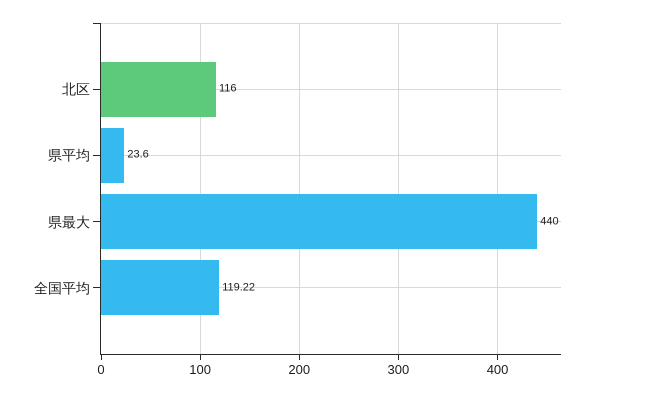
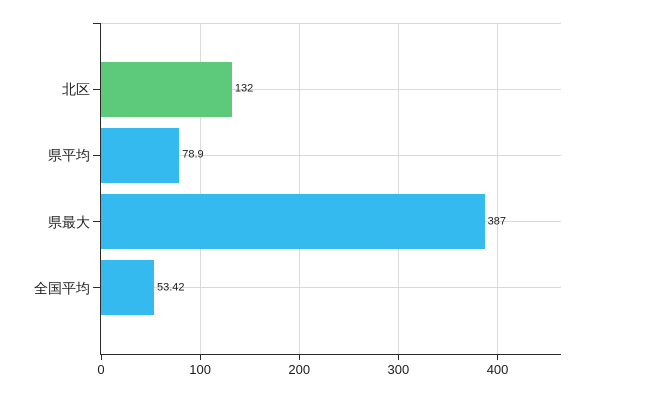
北区: 116 -> 132
県平均: 23.6 -> 78.9
県最大: 440 -> 387
全国平均: 119.22 -> 53.42
